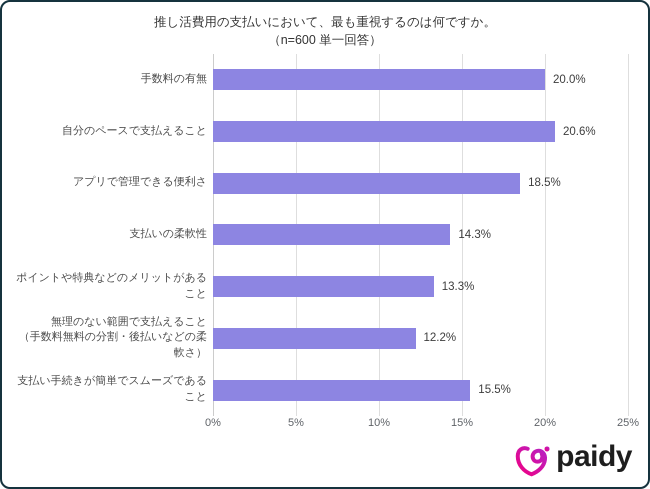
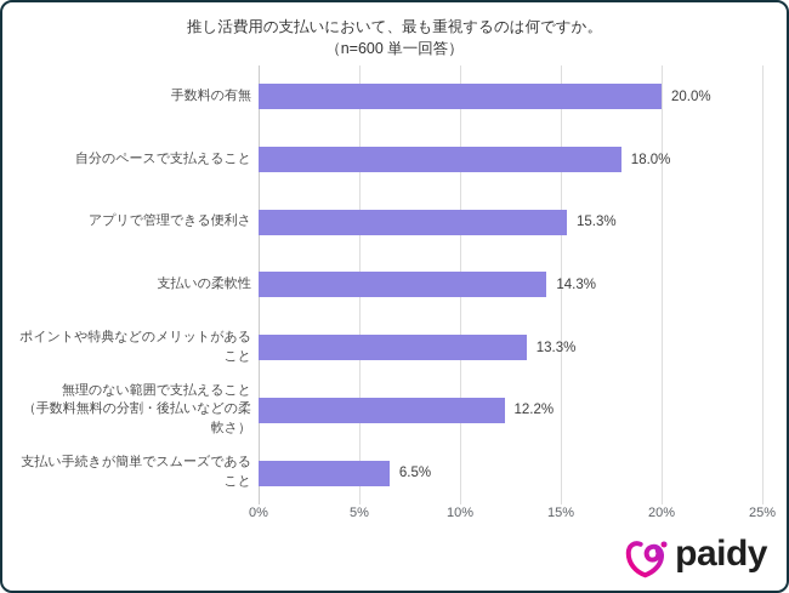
自分のペースで支払えること: 20.6% -> 18.0%
アプリで管理できる便利さ: 18.5% -> 15.3%
支払い手続きが簡単でスムーズであること: 15.5% -> 6.5%
